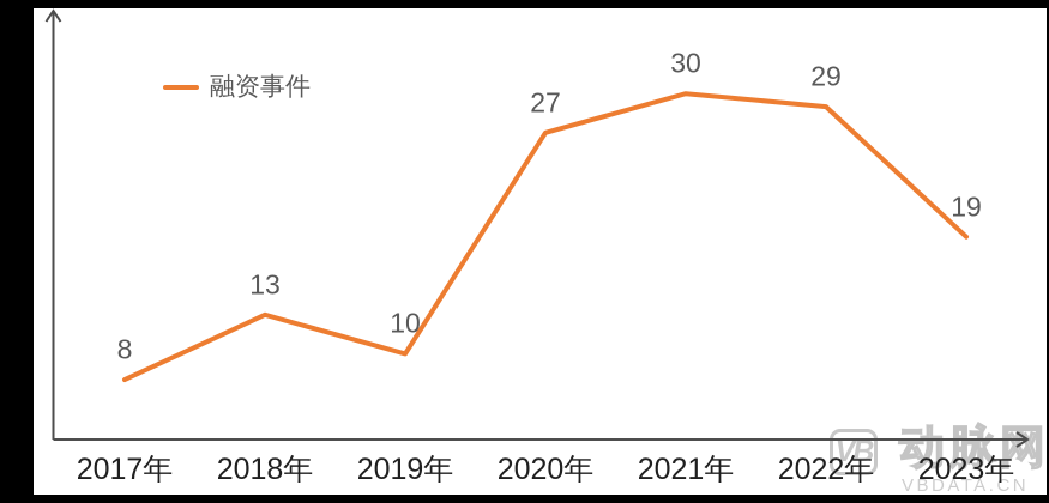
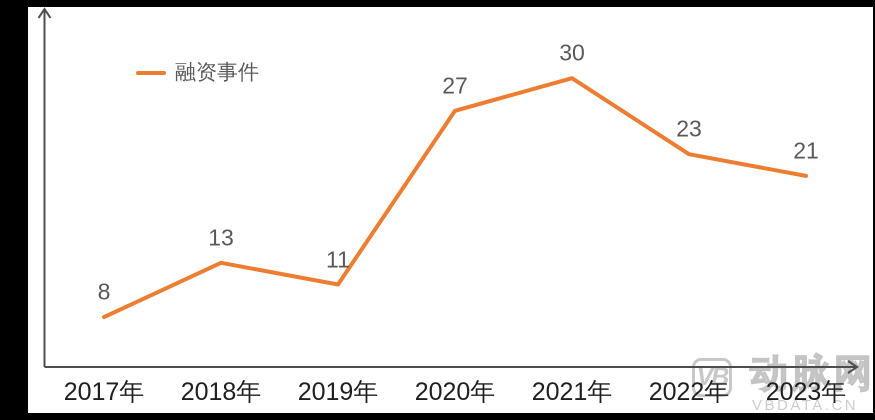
2019年: 10 -> 11
2022年: 29 -> 23
2023年: 19 -> 21
